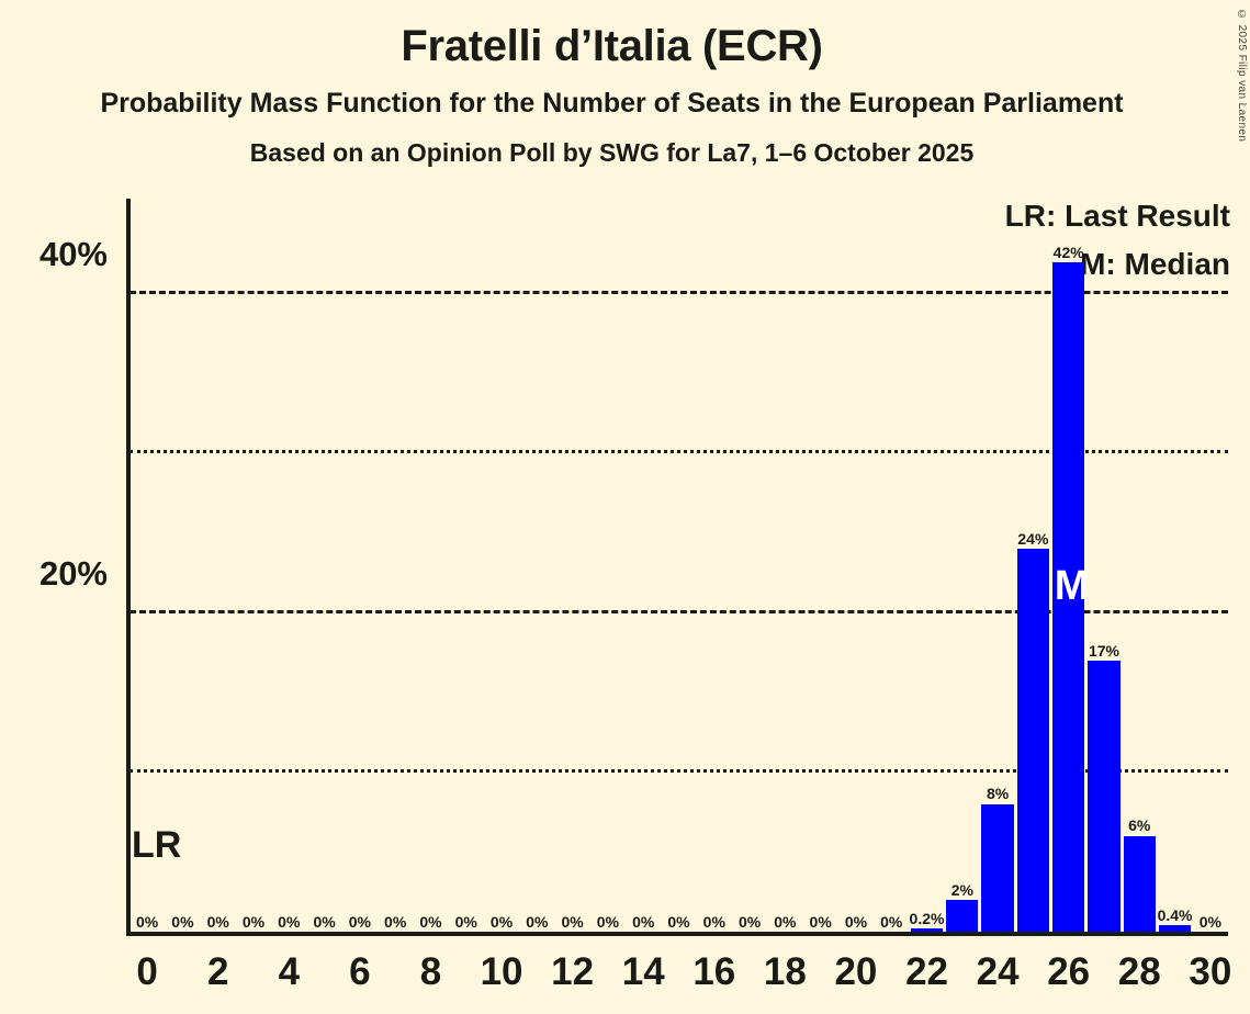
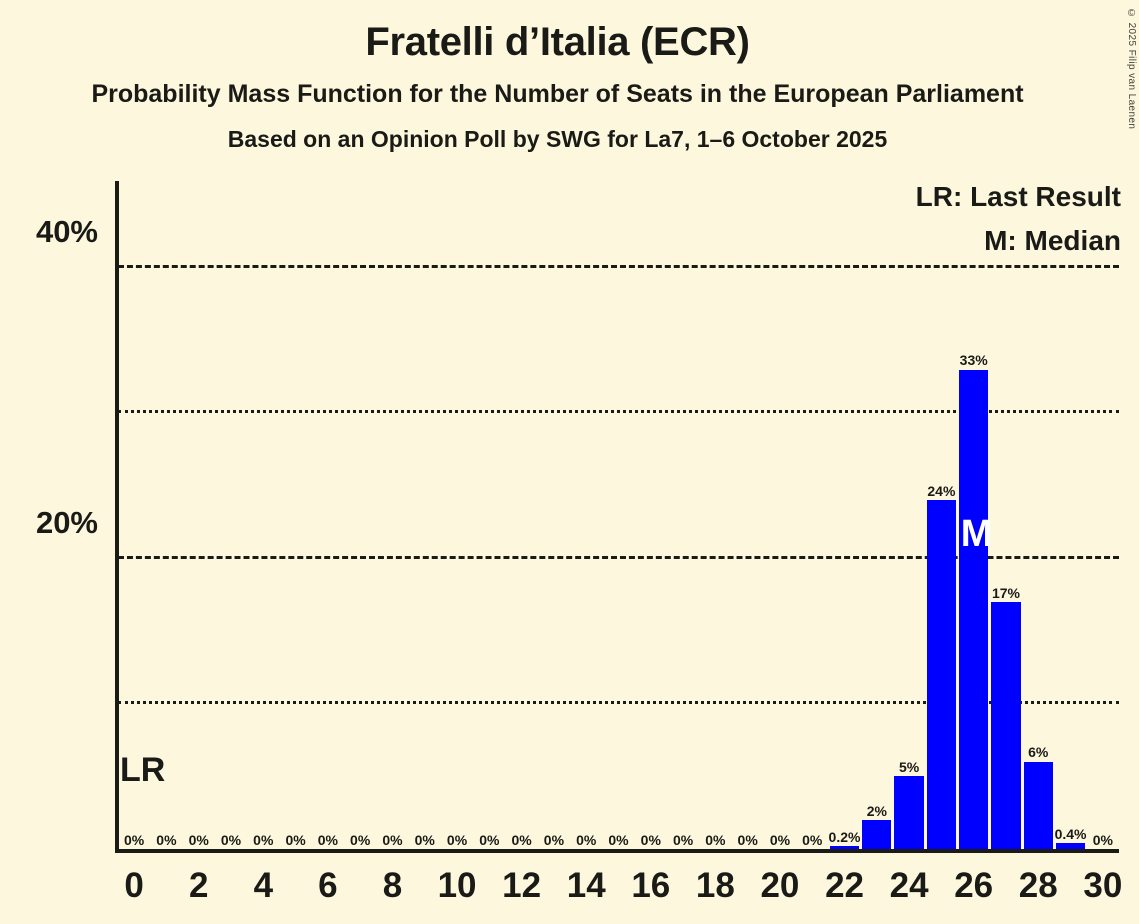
24: 8% -> 5%
26: 42% -> 33%
